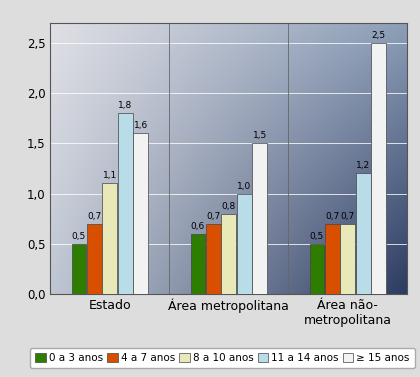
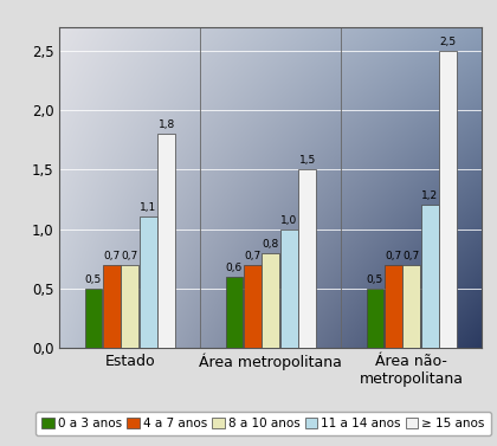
8 a 10 anos/Estado: 1,1 -> 0,7
11 a 14 anos/Estado: 1,8 -> 1,1
≥ 15 anos/Estado: 1,6 -> 1,8
